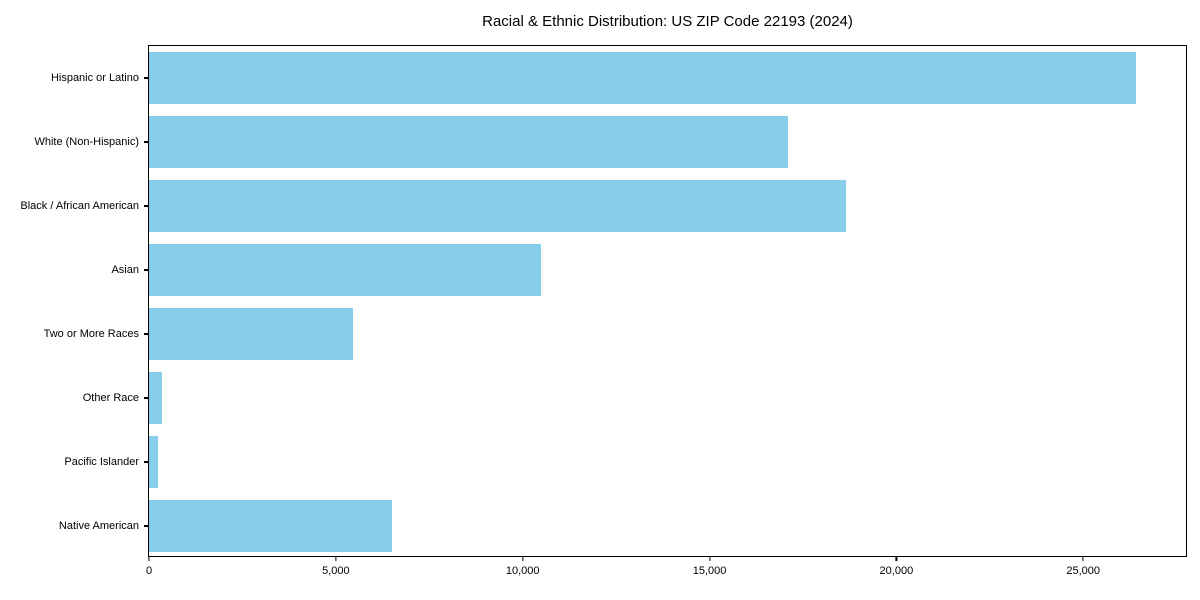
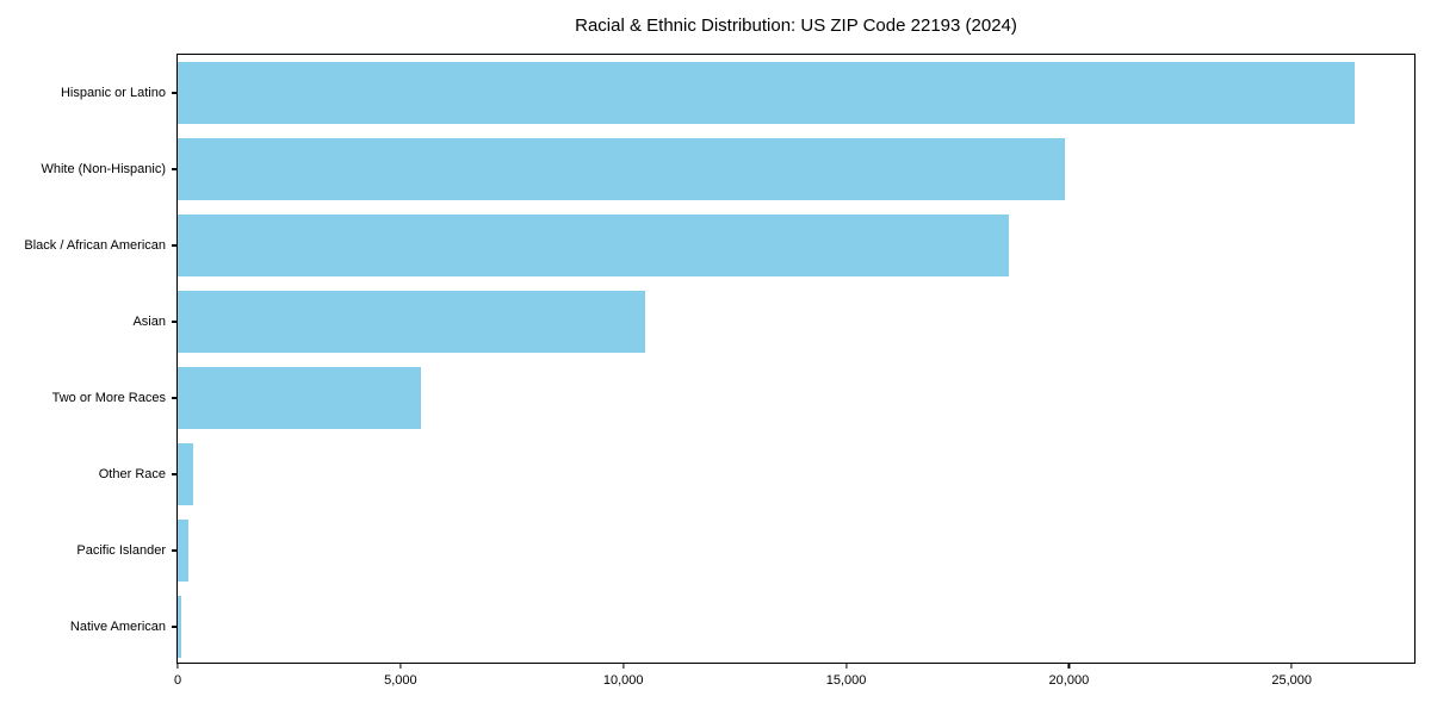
White (Non-Hispanic): 17100 -> 19900
Native American: 6500 -> 100
